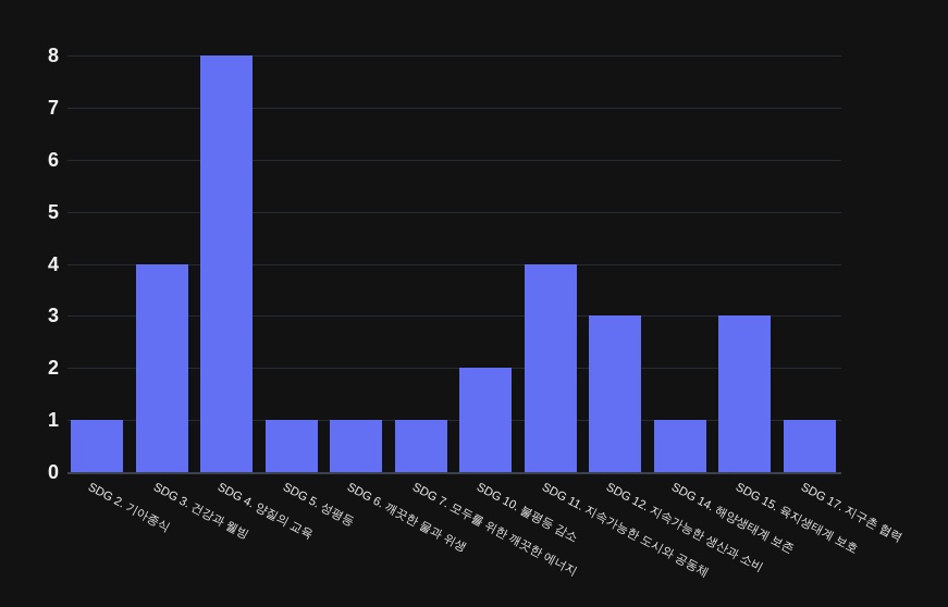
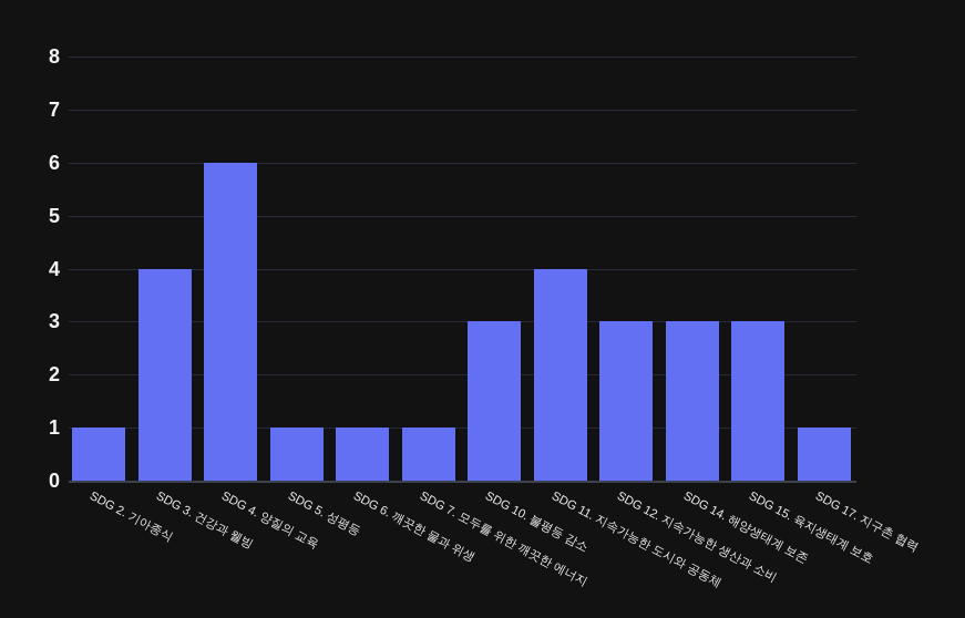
SDG 4. 양질의 교육: 8 -> 6
SDG 10. 불평등 감소: 2 -> 3
SDG 14. 해양생태계 보존: 1 -> 3
